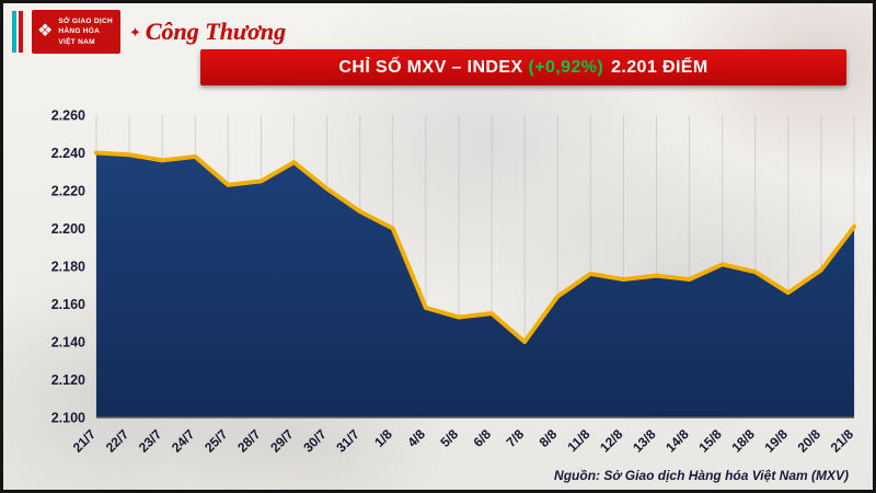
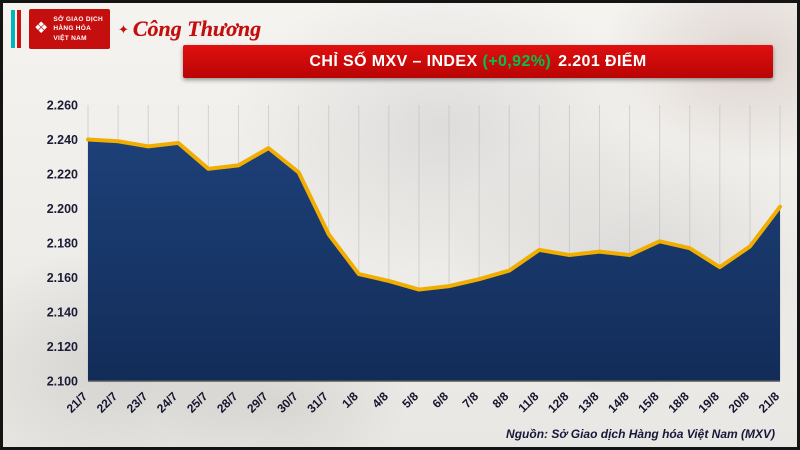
31/7: 2.209 -> 2.185
1/8: 2.200 -> 2.162
7/8: 2.140 -> 2.159
